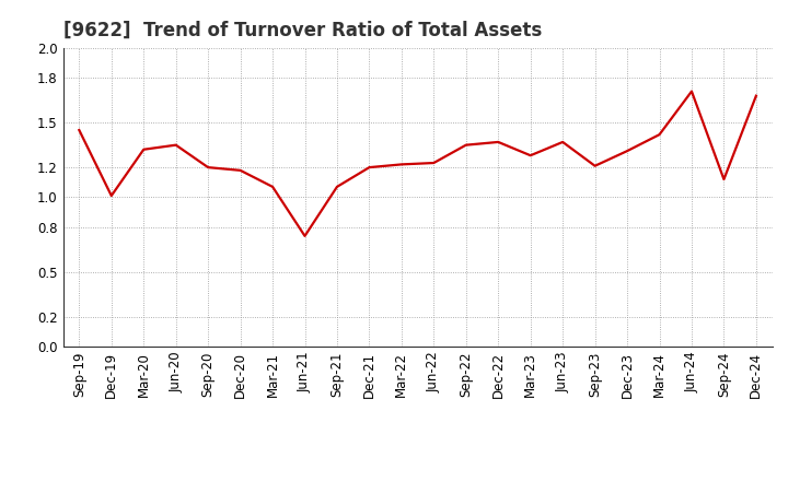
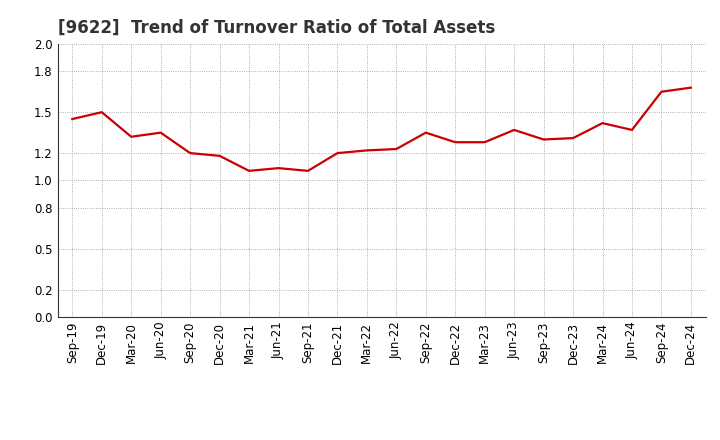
Dec-19: 1.01 -> 1.50
Jun-21: 0.74 -> 1.09
Dec-22: 1.37 -> 1.28
Sep-23: 1.21 -> 1.30
Jun-24: 1.71 -> 1.37
Sep-24: 1.12 -> 1.65
